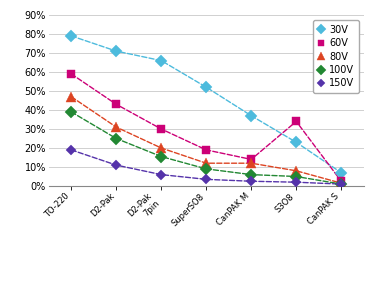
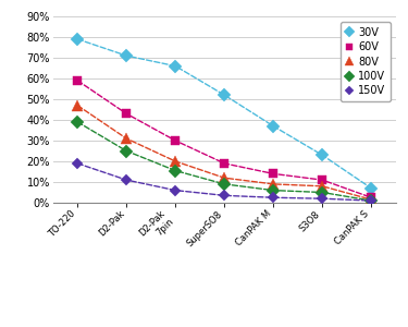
80V/CanPAK M: 12% -> 9%
60V/S3O8: 34% -> 11%
